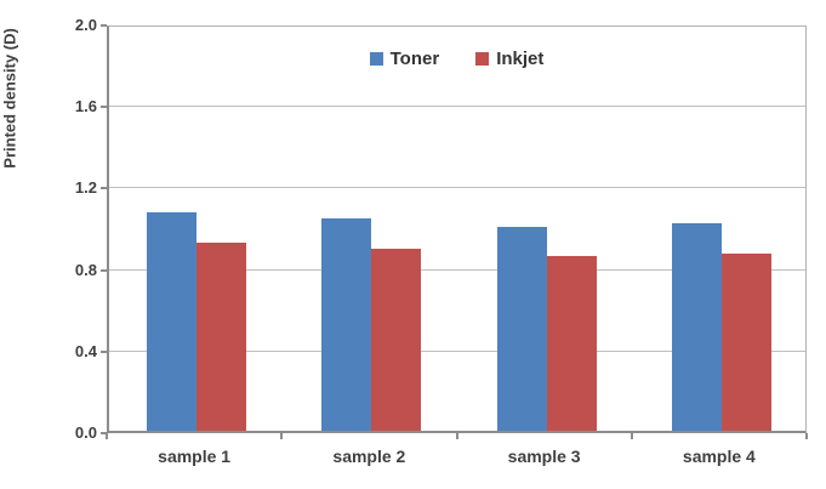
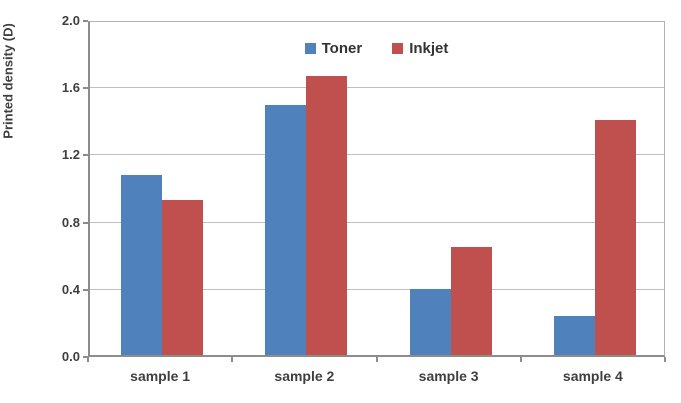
Toner/sample 2: 1.04 -> 1.49
Inkjet/sample 2: 0.89 -> 1.66
Toner/sample 3: 1.00 -> 0.39
Inkjet/sample 3: 0.86 -> 0.64
Toner/sample 4: 1.02 -> 0.23
Inkjet/sample 4: 0.87 -> 1.40
